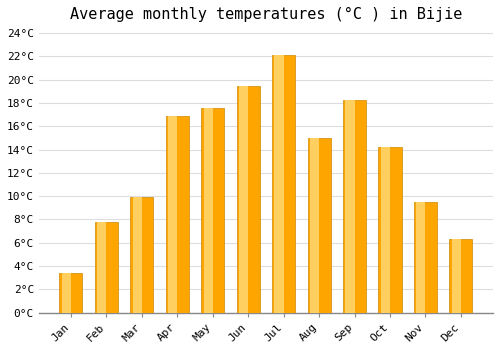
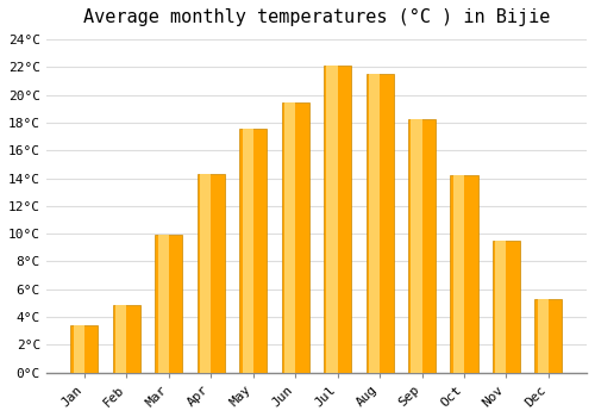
Feb: 7.8°C -> 4.9°C
Apr: 16.9°C -> 14.3°C
Aug: 15.0°C -> 21.5°C
Dec: 6.3°C -> 5.3°C
